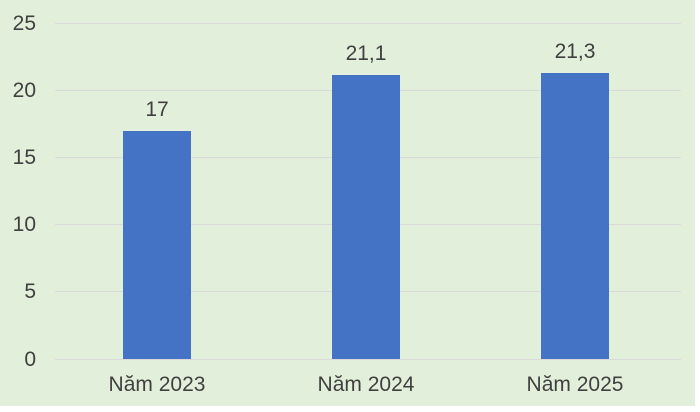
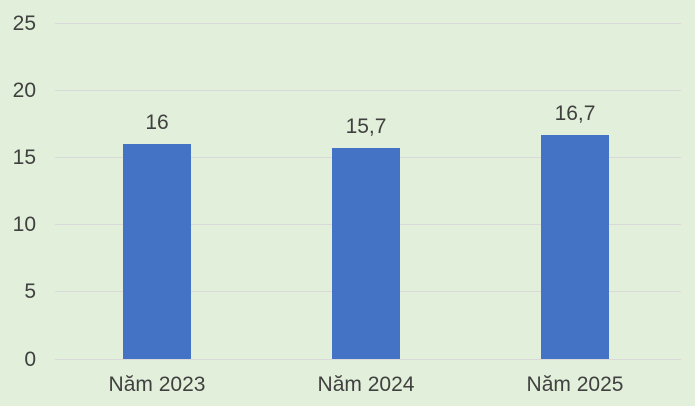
Năm 2023: 17 -> 16
Năm 2024: 21,1 -> 15,7
Năm 2025: 21,3 -> 16,7
